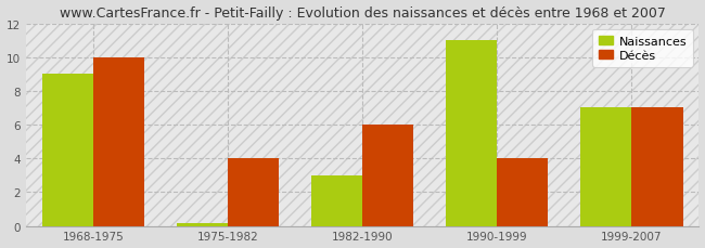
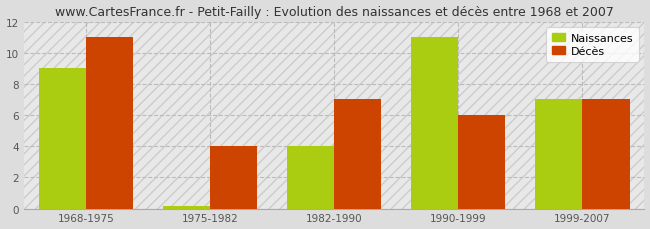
Décès/1968-1975: 10 -> 11
Naissances/1982-1990: 3.0 -> 4.0
Décès/1982-1990: 6 -> 7
Décès/1990-1999: 4 -> 6
